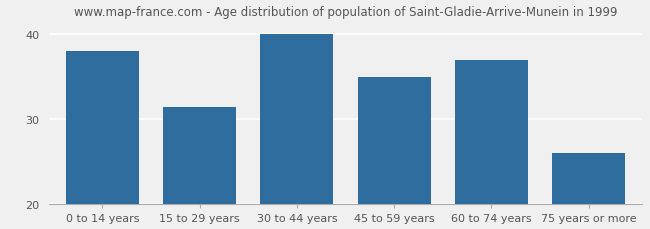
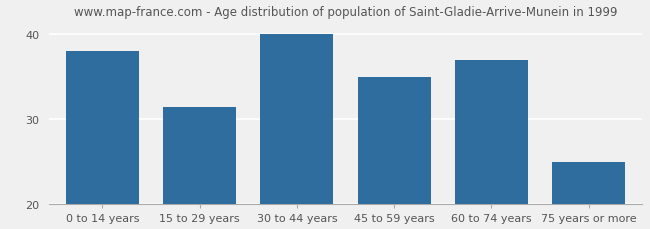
75 years or more: 26.0 -> 25.0
